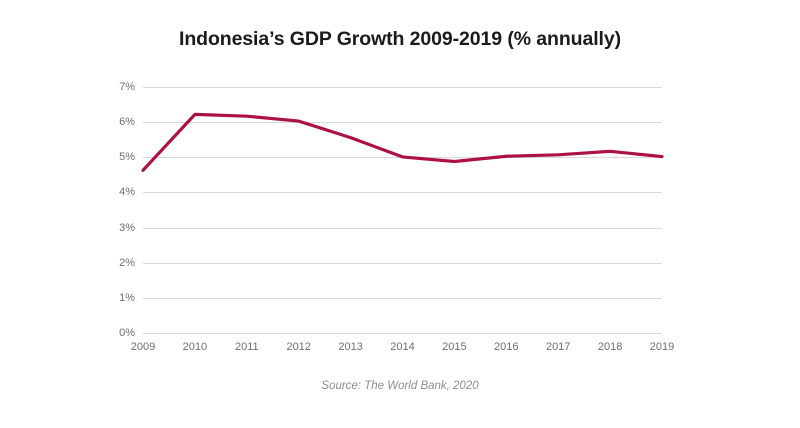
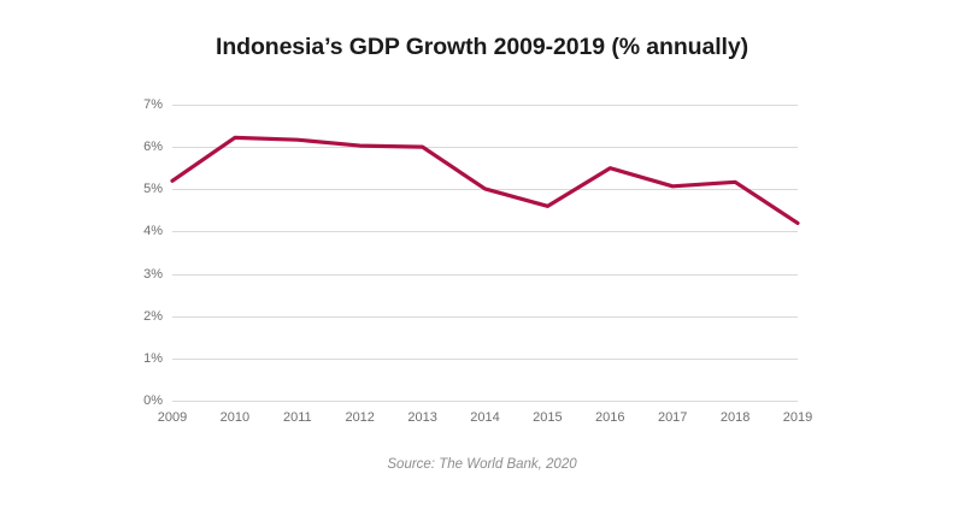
2009: 4.6% -> 5.2%
2013: 5.6% -> 6.0%
2015: 4.9% -> 4.6%
2016: 5.0% -> 5.5%
2019: 5.0% -> 4.2%
